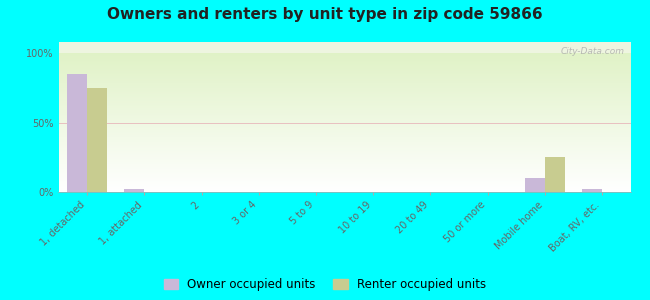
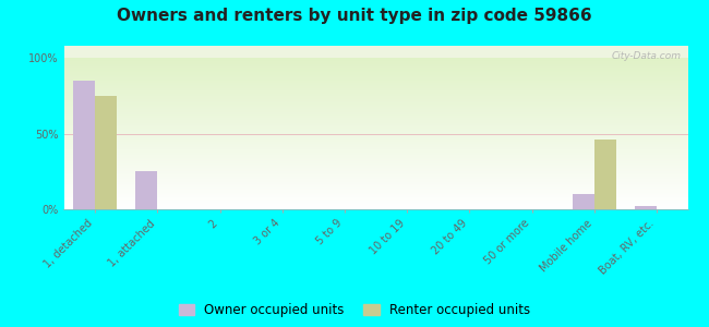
Owner occupied units/1, attached: 2% -> 25%
Renter occupied units/Mobile home: 25% -> 46%
